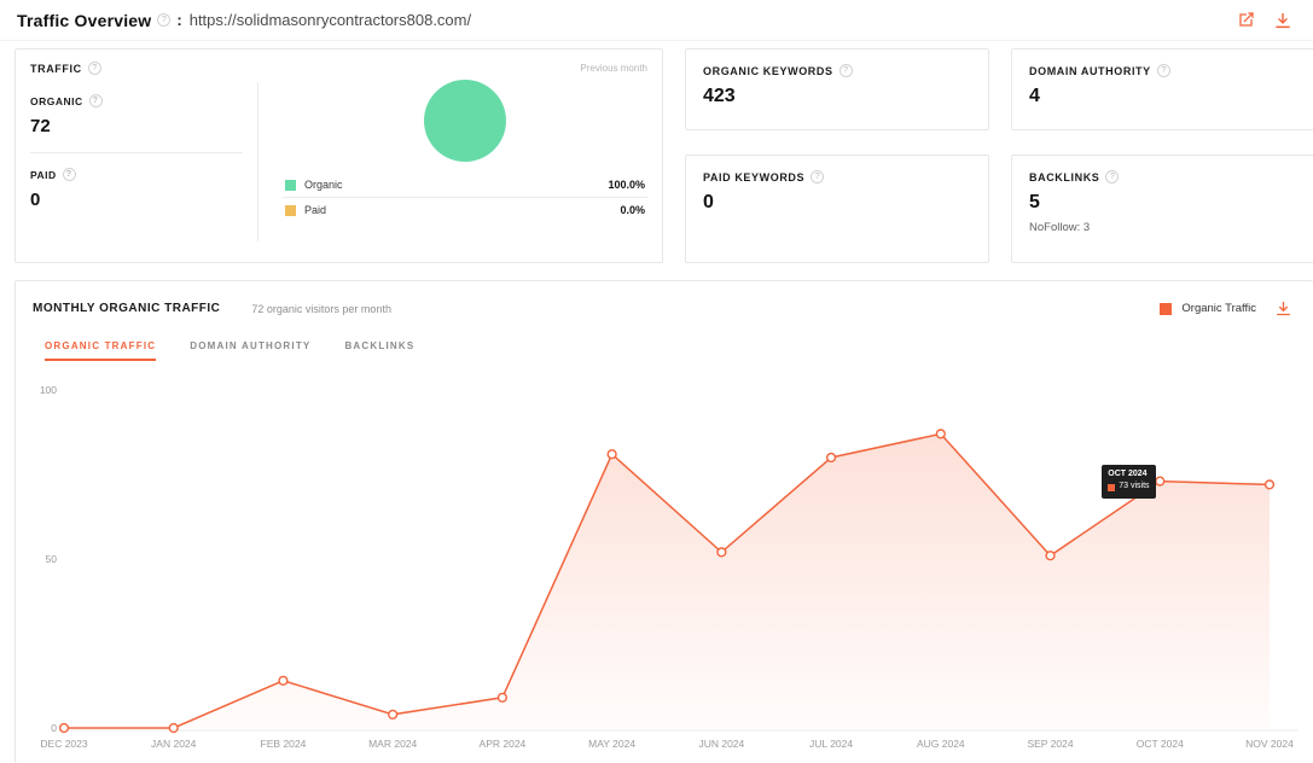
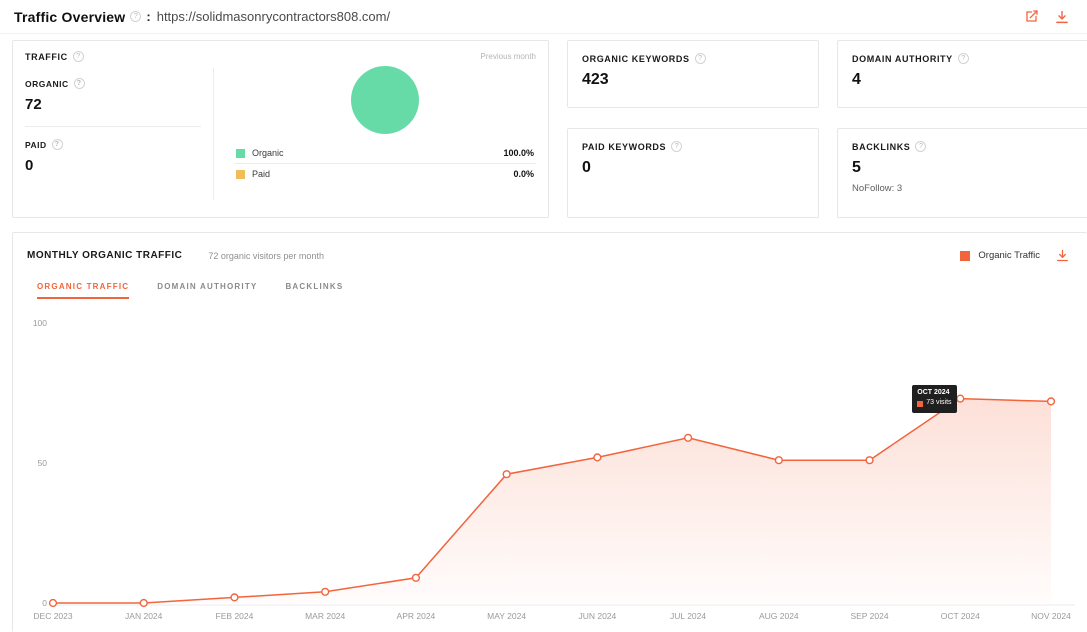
FEB 2024: 14 -> 2
MAY 2024: 81 -> 46
JUL 2024: 80 -> 59
AUG 2024: 87 -> 51
